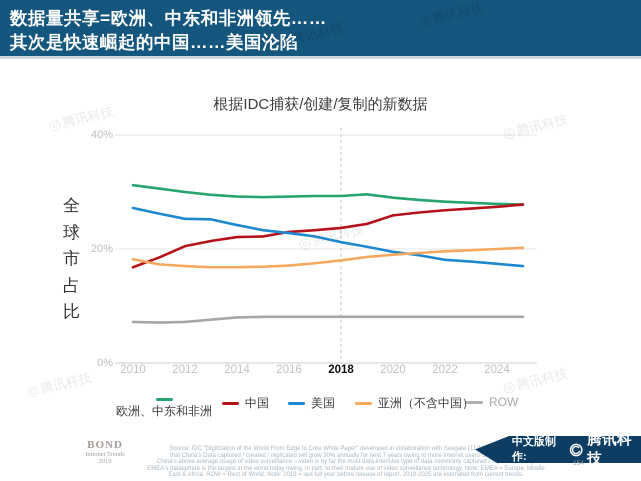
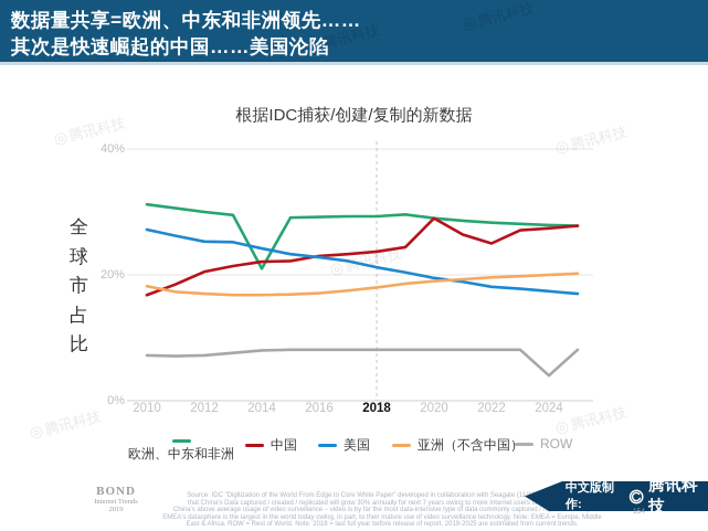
欧洲、中东和非洲/2014: 29% -> 21%
中国/2020: 26% -> 29%
中国/2022: 27% -> 25%
ROW/2024: 8% -> 4%
